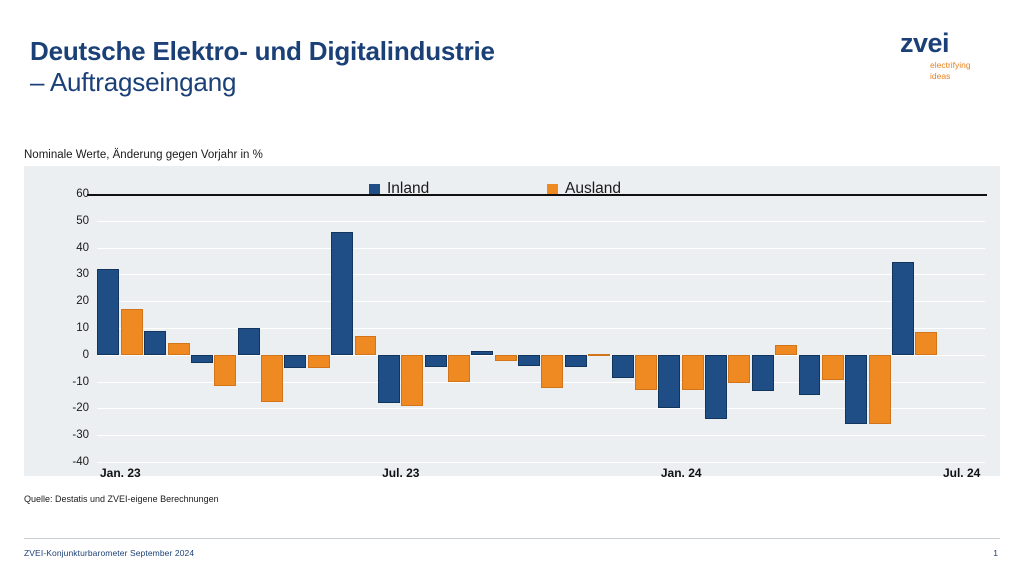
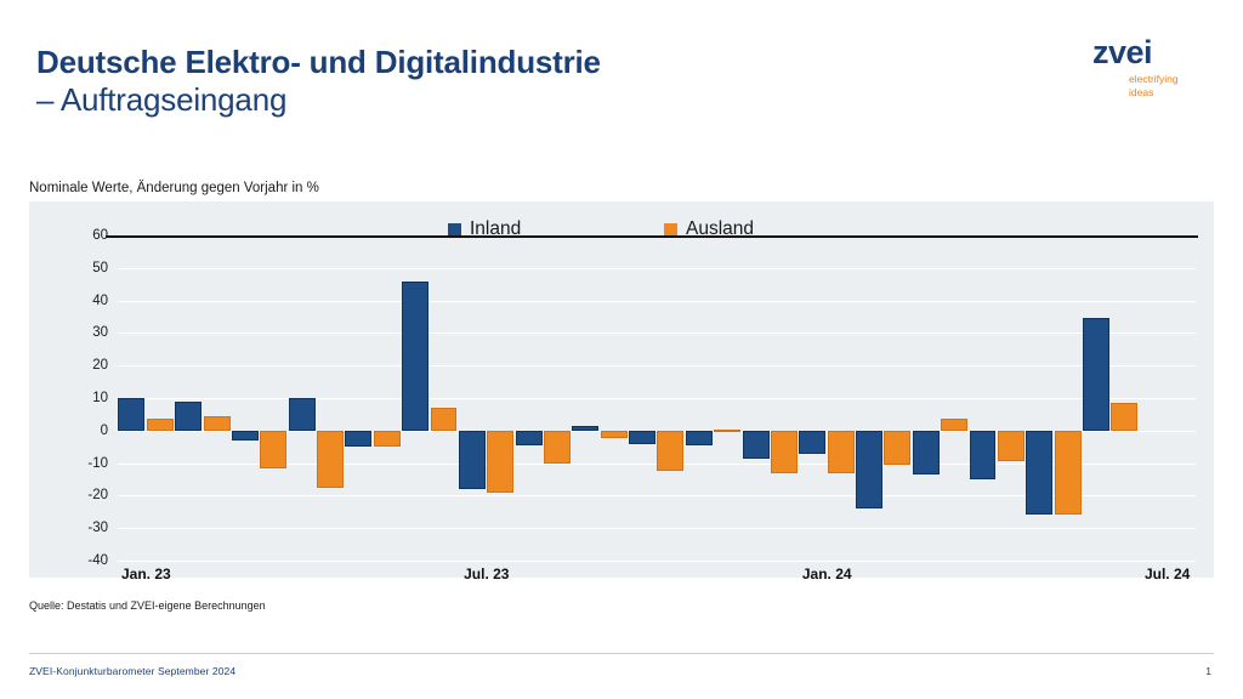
Inland/Jan. 23: 32 -> 10
Ausland/Jan. 23: 17 -> 4
Inland/Jan. 24: -20 -> -7
